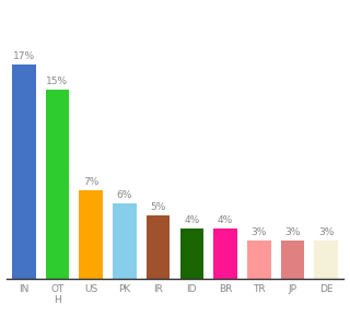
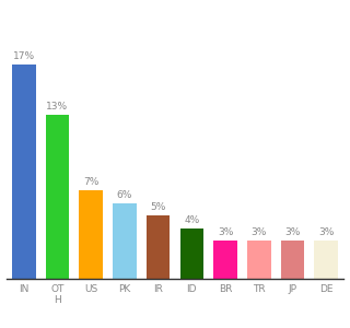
OT H: 15% -> 13%
BR: 4% -> 3%
